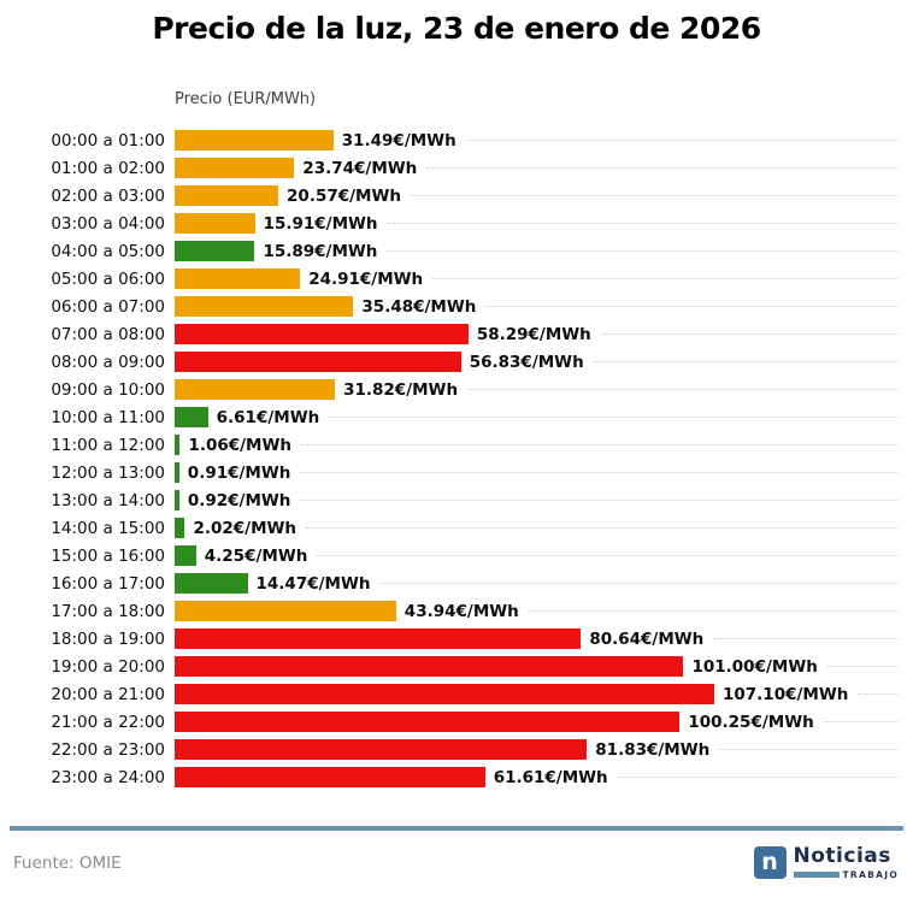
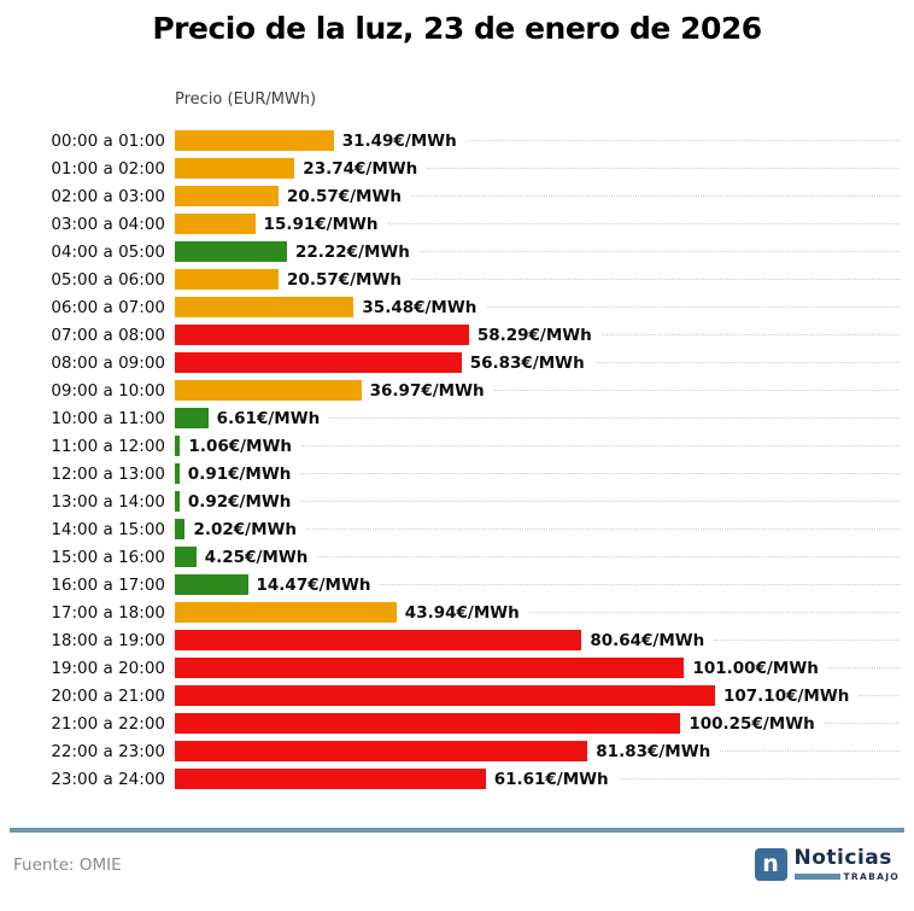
04:00 a 05:00: 15.89 -> 22.22
05:00 a 06:00: 24.91 -> 20.57
09:00 a 10:00: 31.82 -> 36.97
